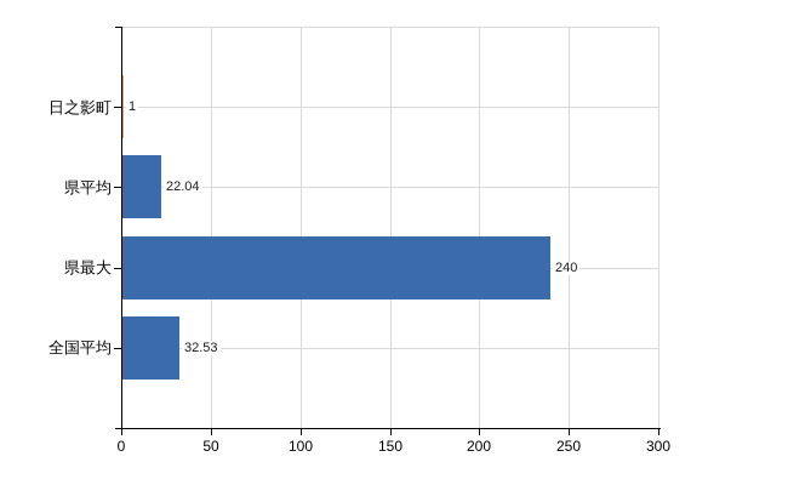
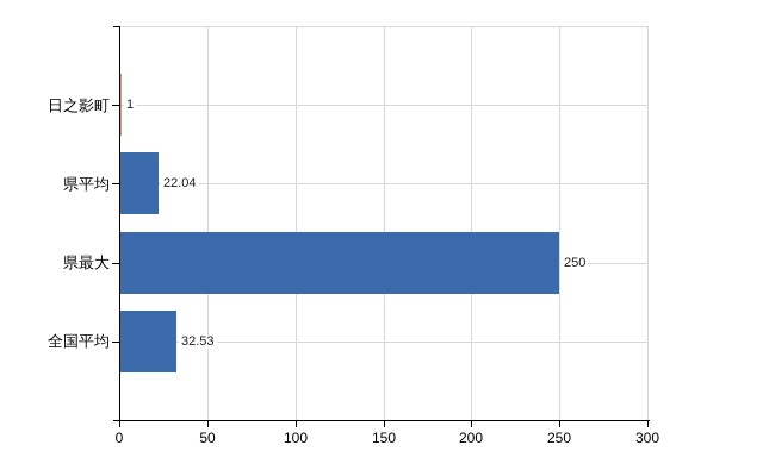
県最大: 240 -> 250
